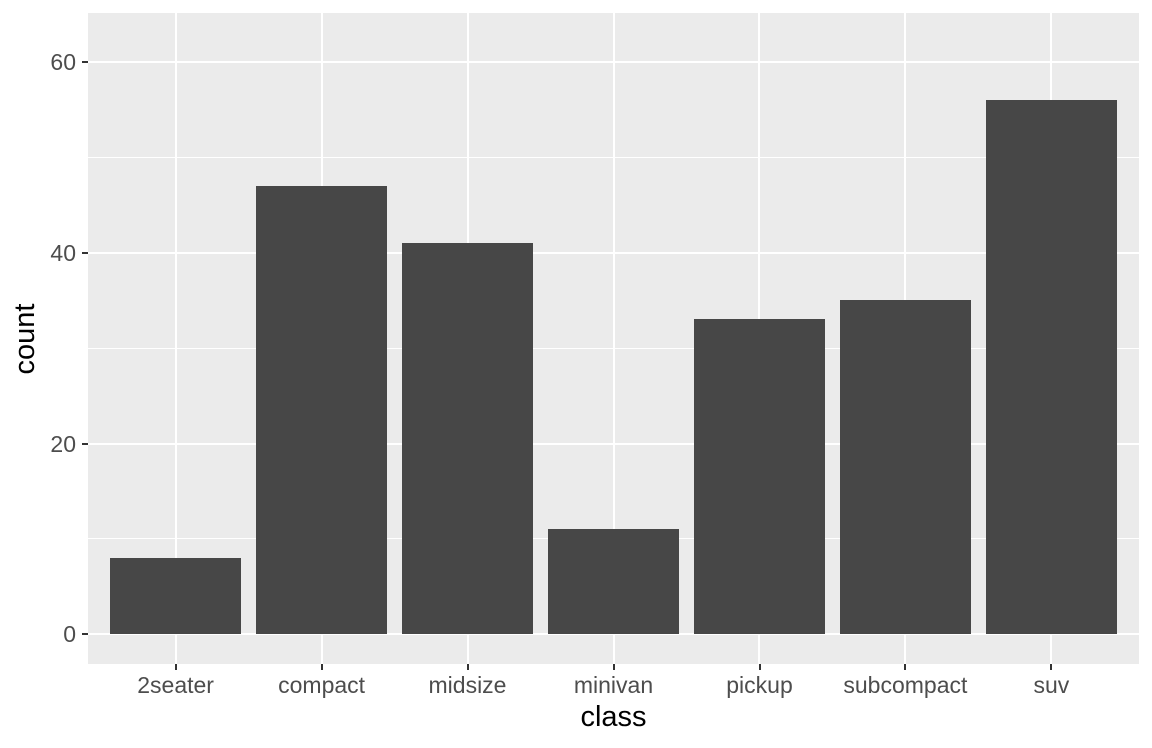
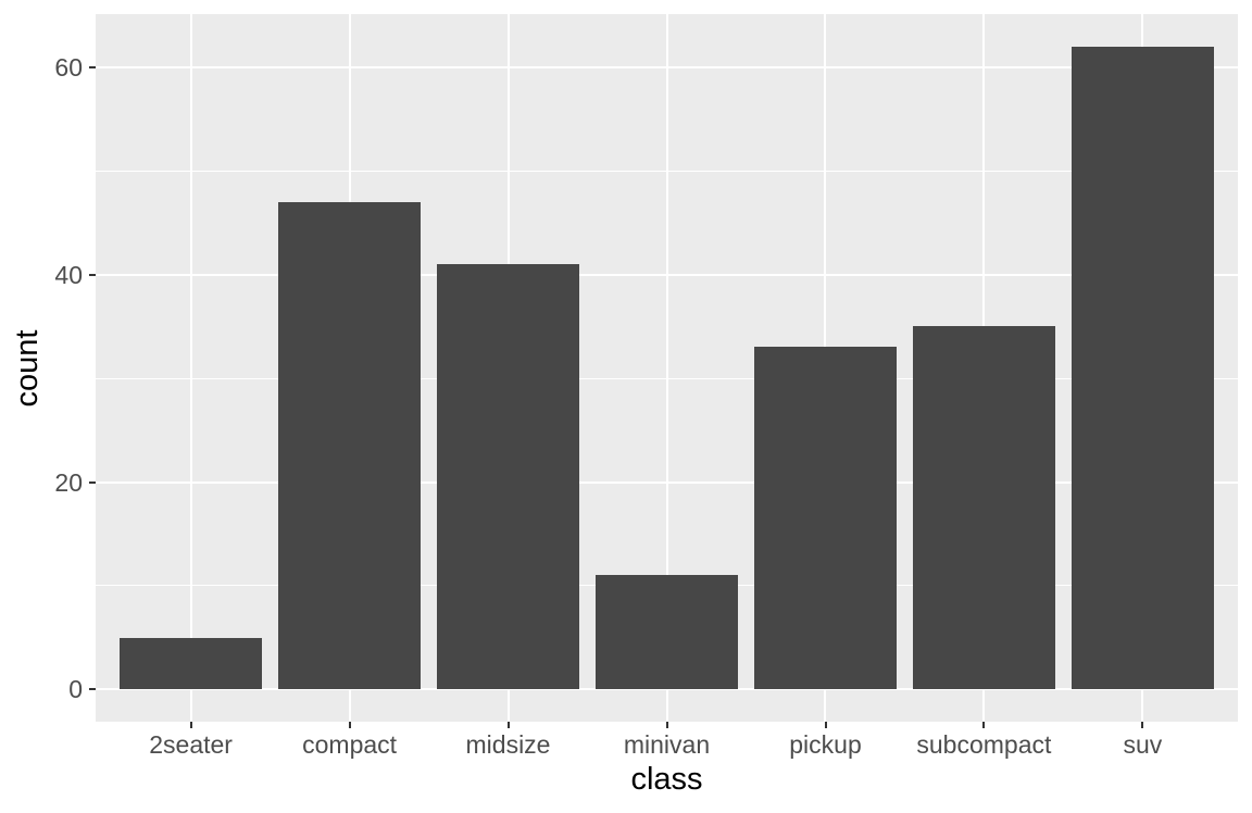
2seater: 8 -> 5
suv: 56 -> 62
